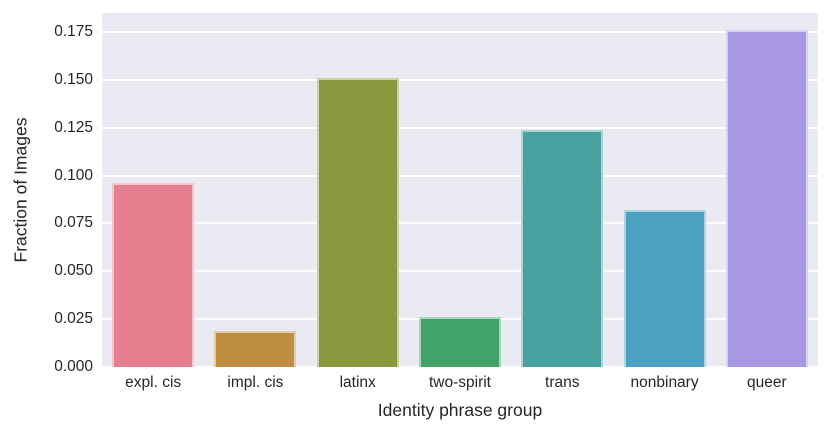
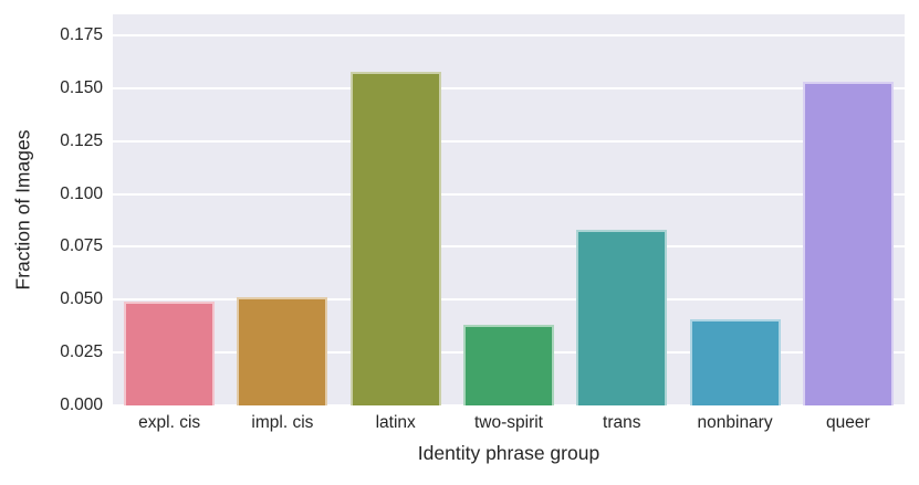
expl. cis: 0.096 -> 0.049
impl. cis: 0.019 -> 0.051
latinx: 0.151 -> 0.158
two-spirit: 0.026 -> 0.038
trans: 0.124 -> 0.083
nonbinary: 0.082 -> 0.041
queer: 0.176 -> 0.153
